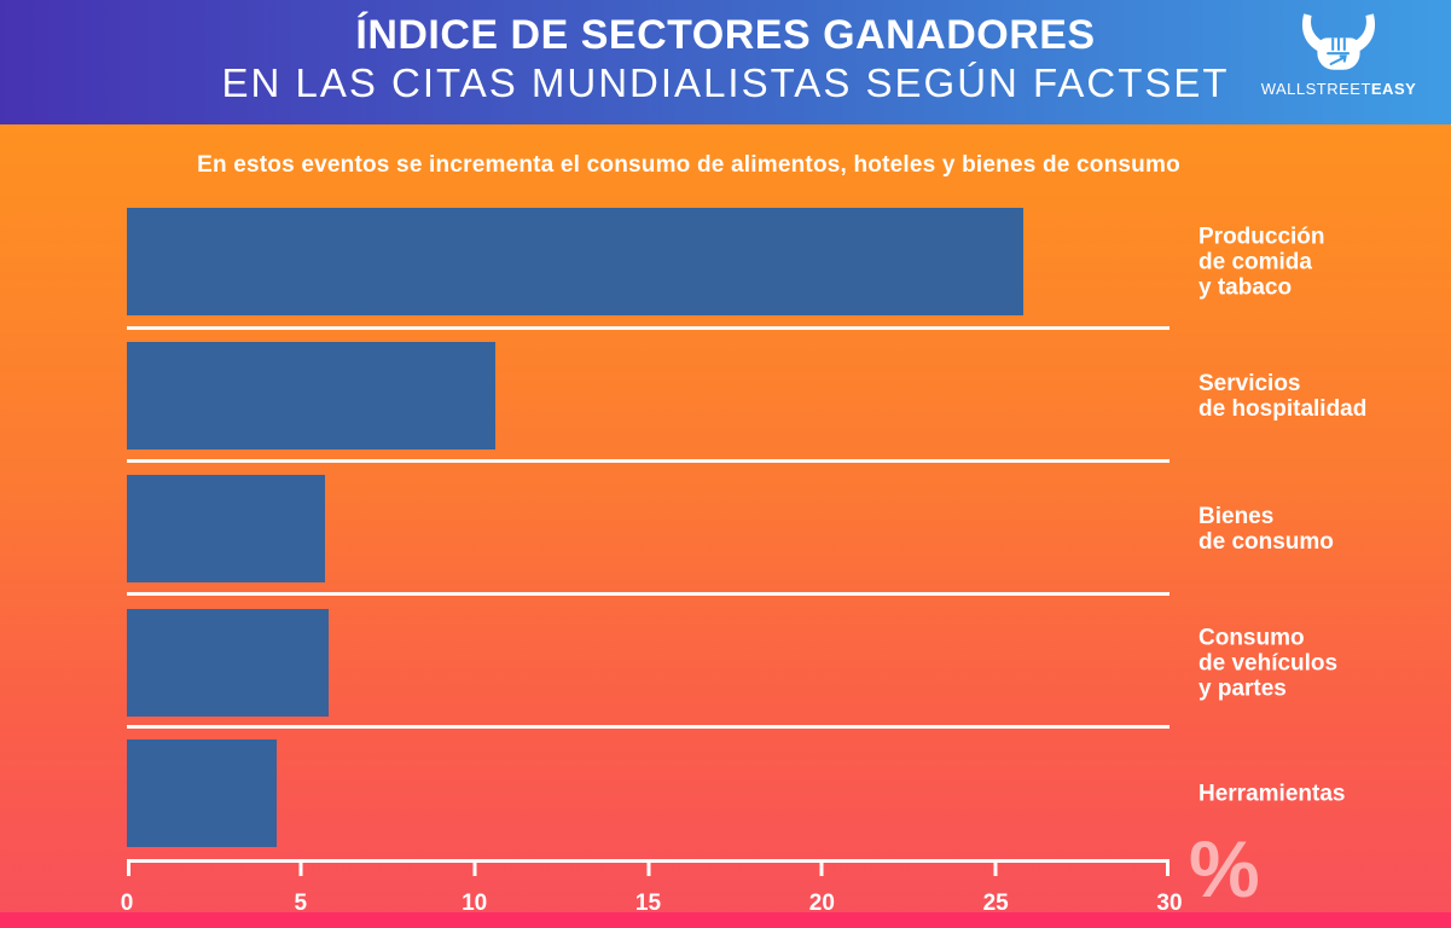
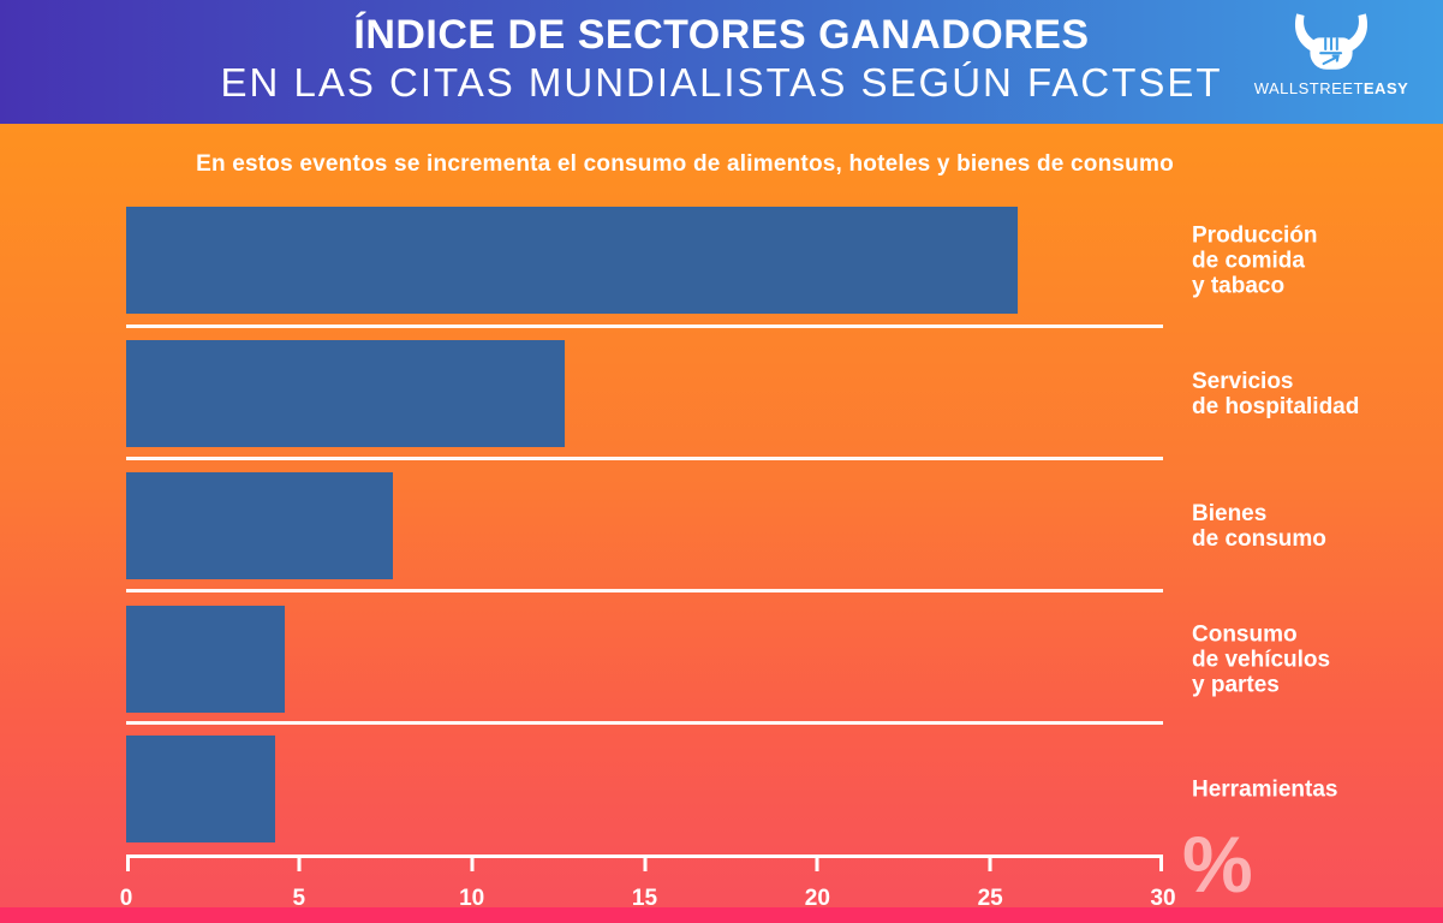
Servicios de hospitalidad: 10.6 -> 12.7
Bienes de consumo: 5.7 -> 7.7
Consumo de vehículos y partes: 5.8 -> 4.6
